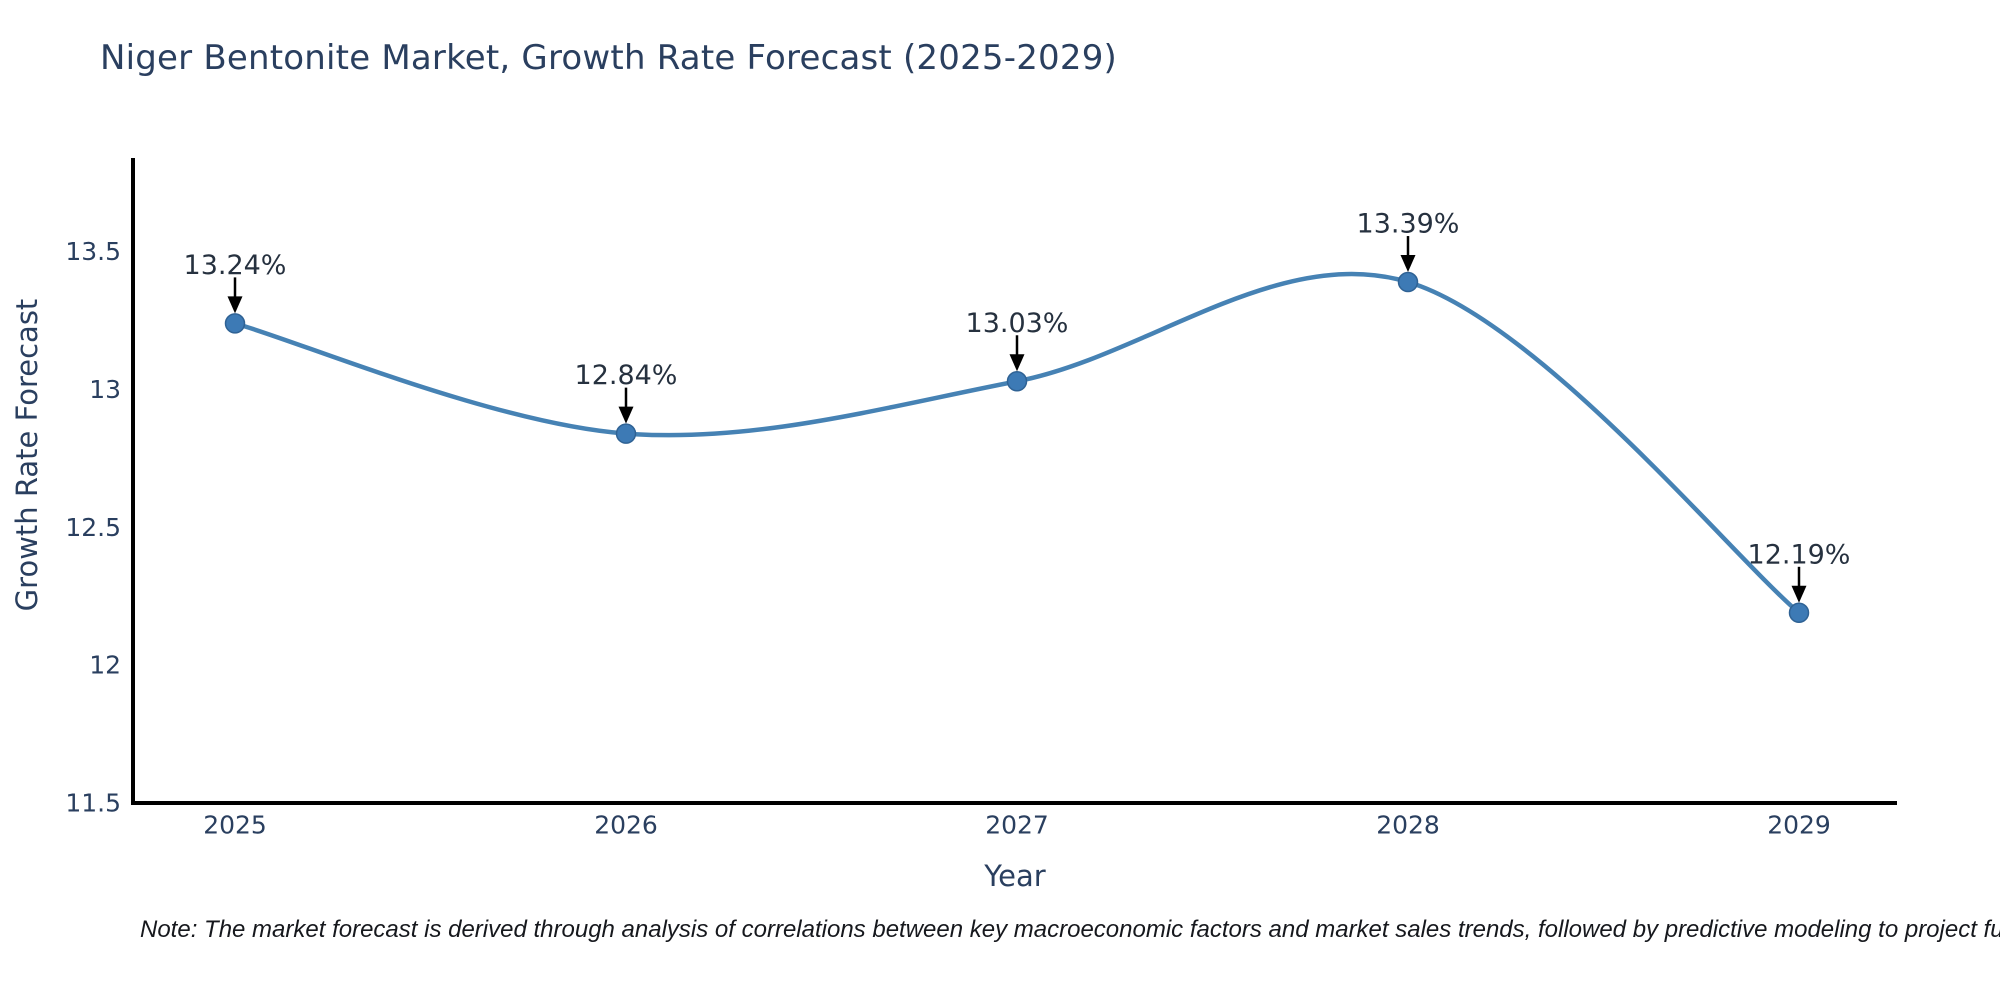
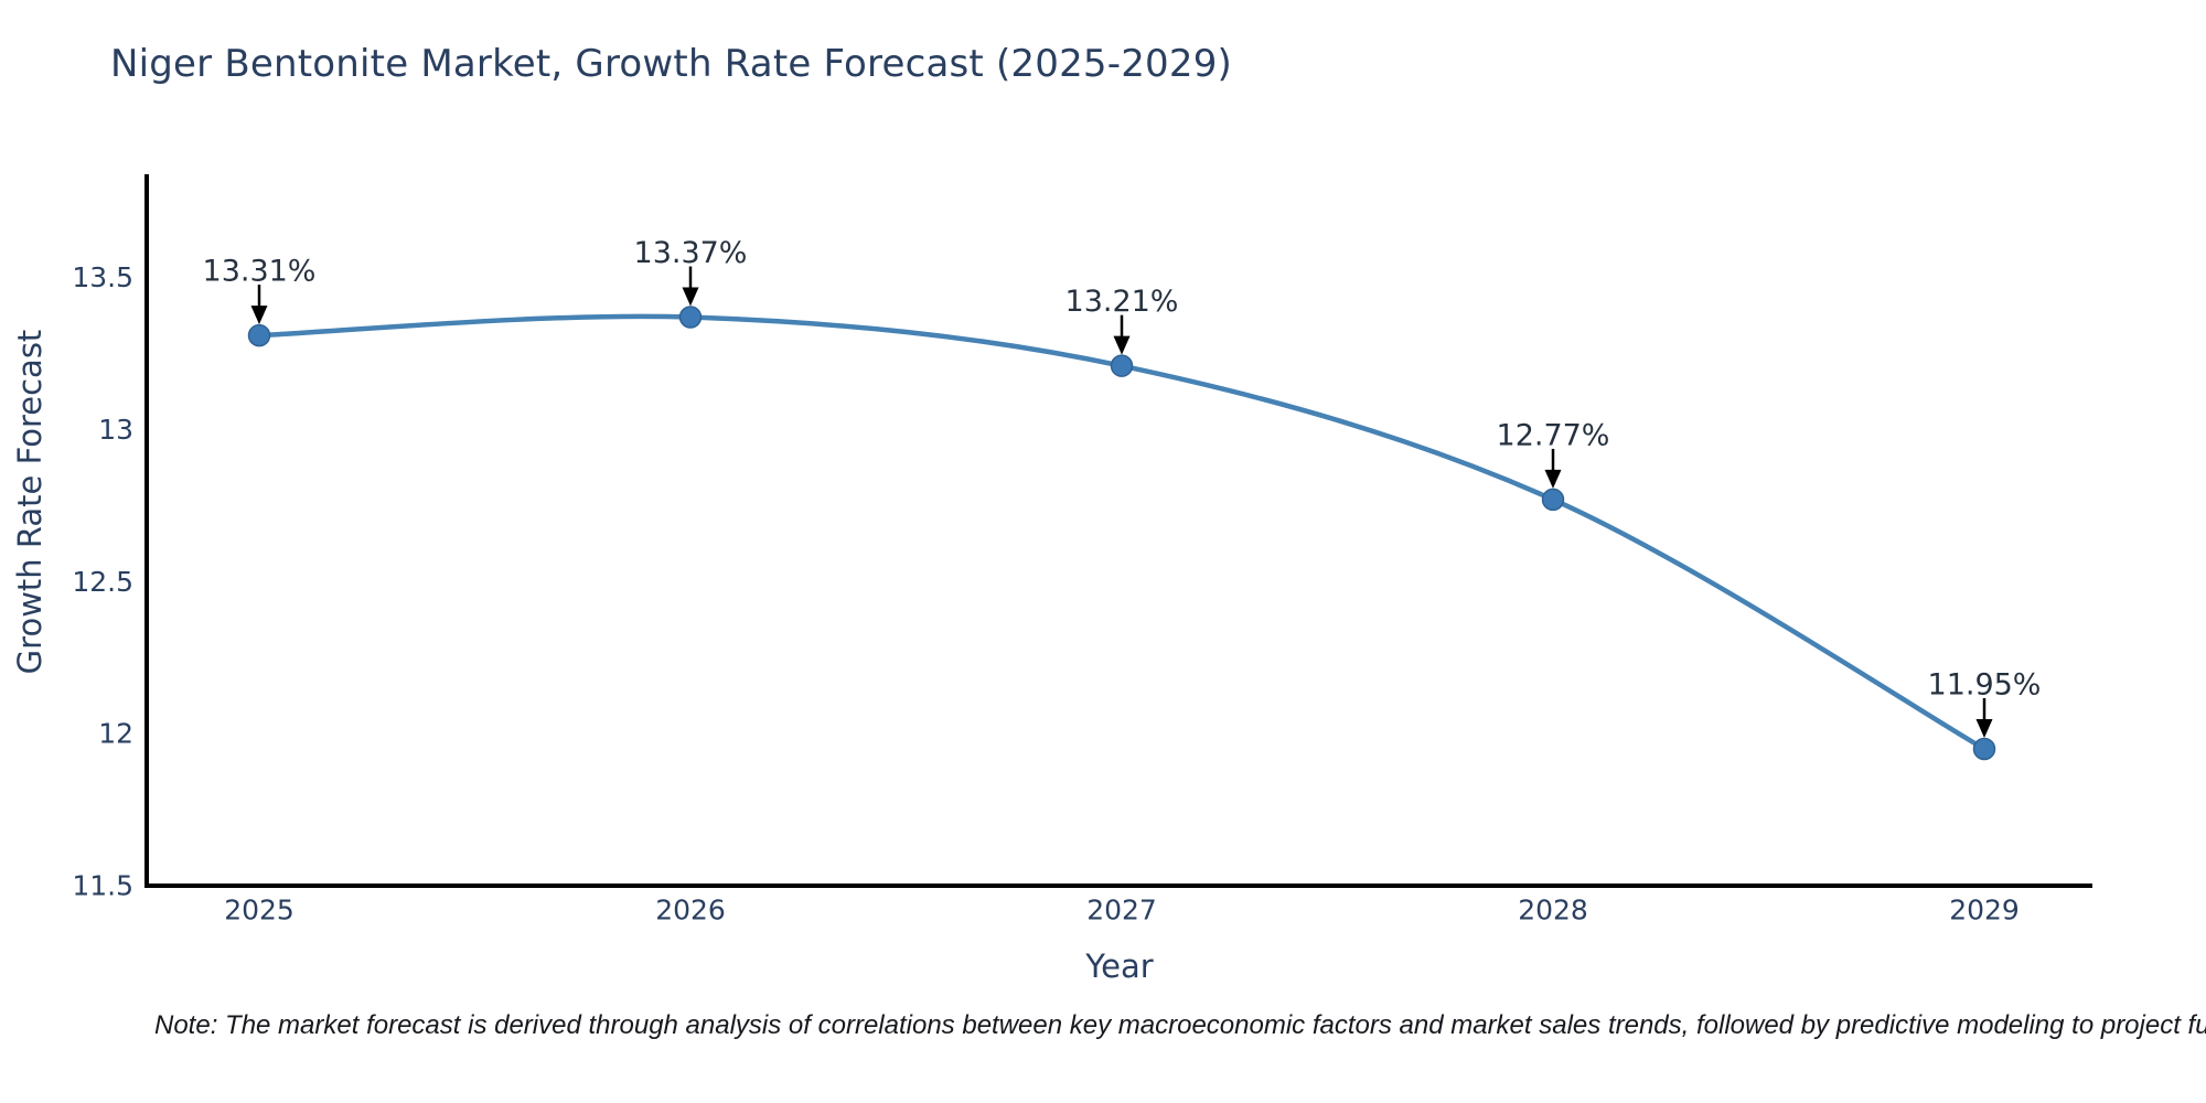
2025: 13.24% -> 13.31%
2026: 12.84% -> 13.37%
2027: 13.03% -> 13.21%
2028: 13.39% -> 12.77%
2029: 12.19% -> 11.95%
